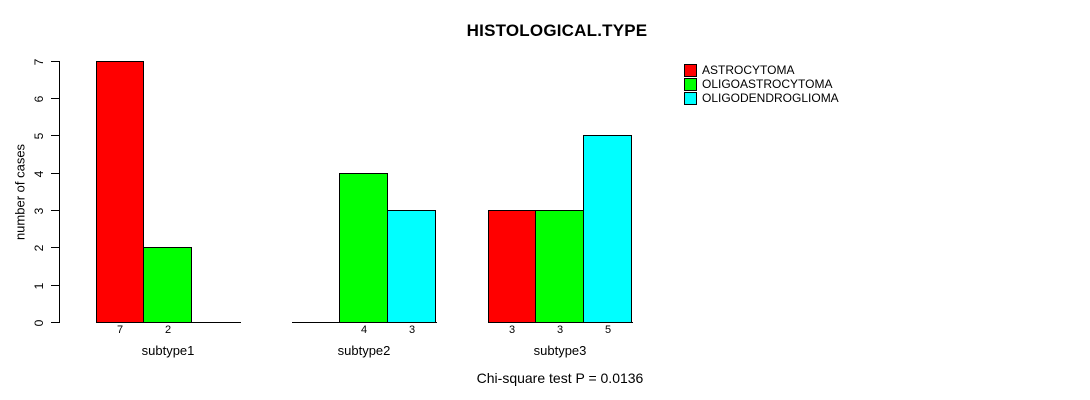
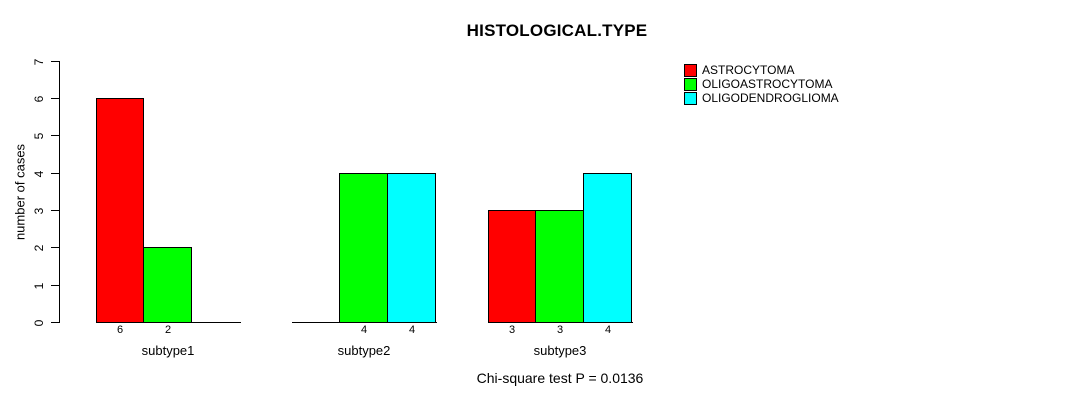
ASTROCYTOMA/subtype1: 7 -> 6
OLIGODENDROGLIOMA/subtype2: 3 -> 4
OLIGODENDROGLIOMA/subtype3: 5 -> 4
